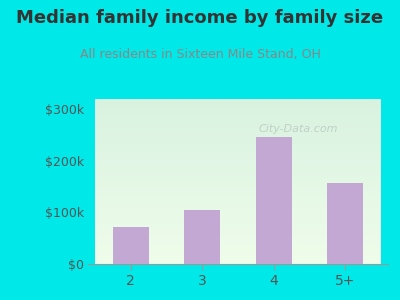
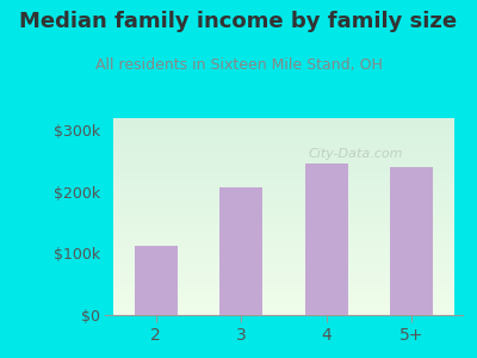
2: $72k -> $113k
3: $104k -> $208k
5+: $158k -> $240k
